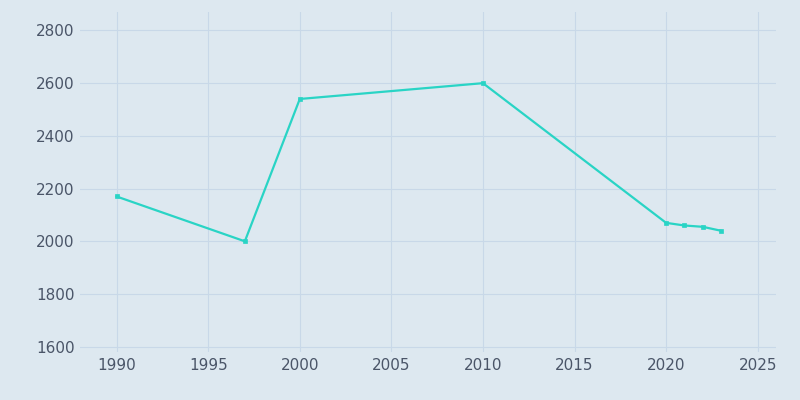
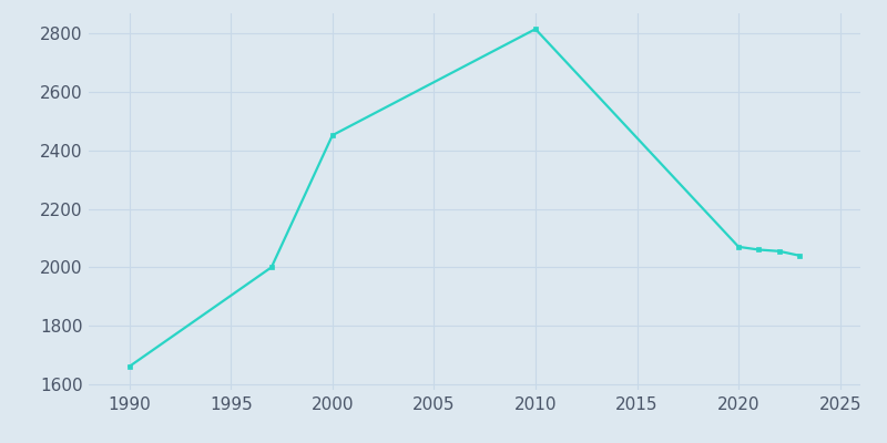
1990: 2170 -> 1660
2000: 2540 -> 2452
2010: 2600 -> 2816
